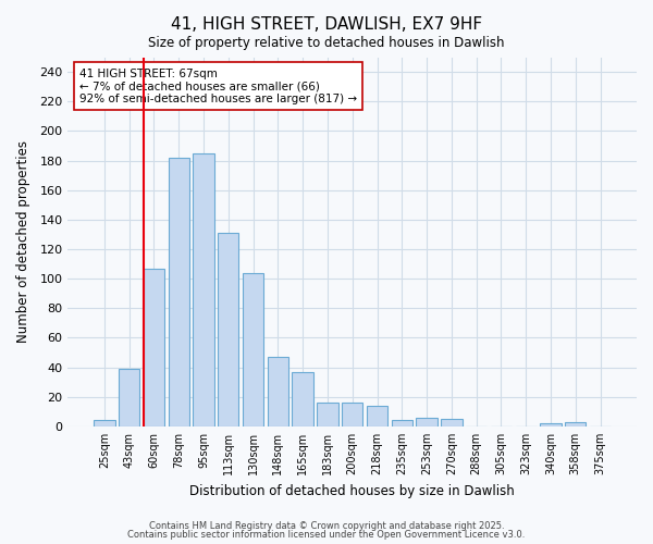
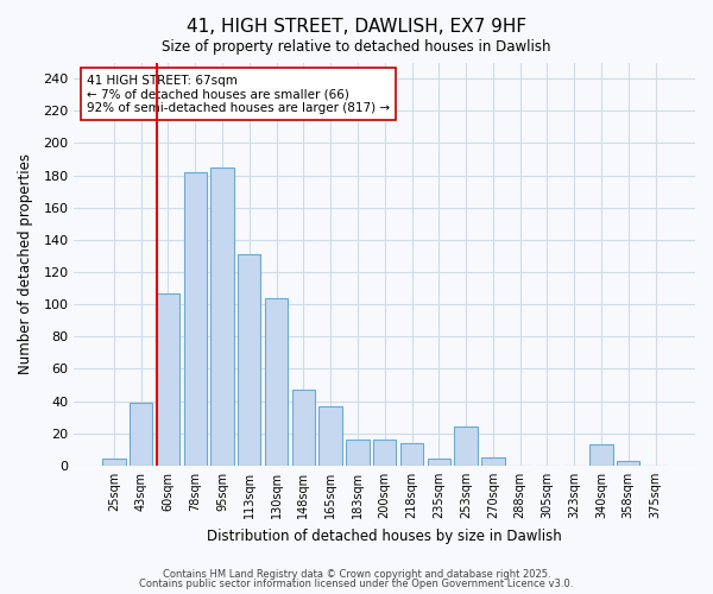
253sqm: 6 -> 24
340sqm: 2 -> 13
